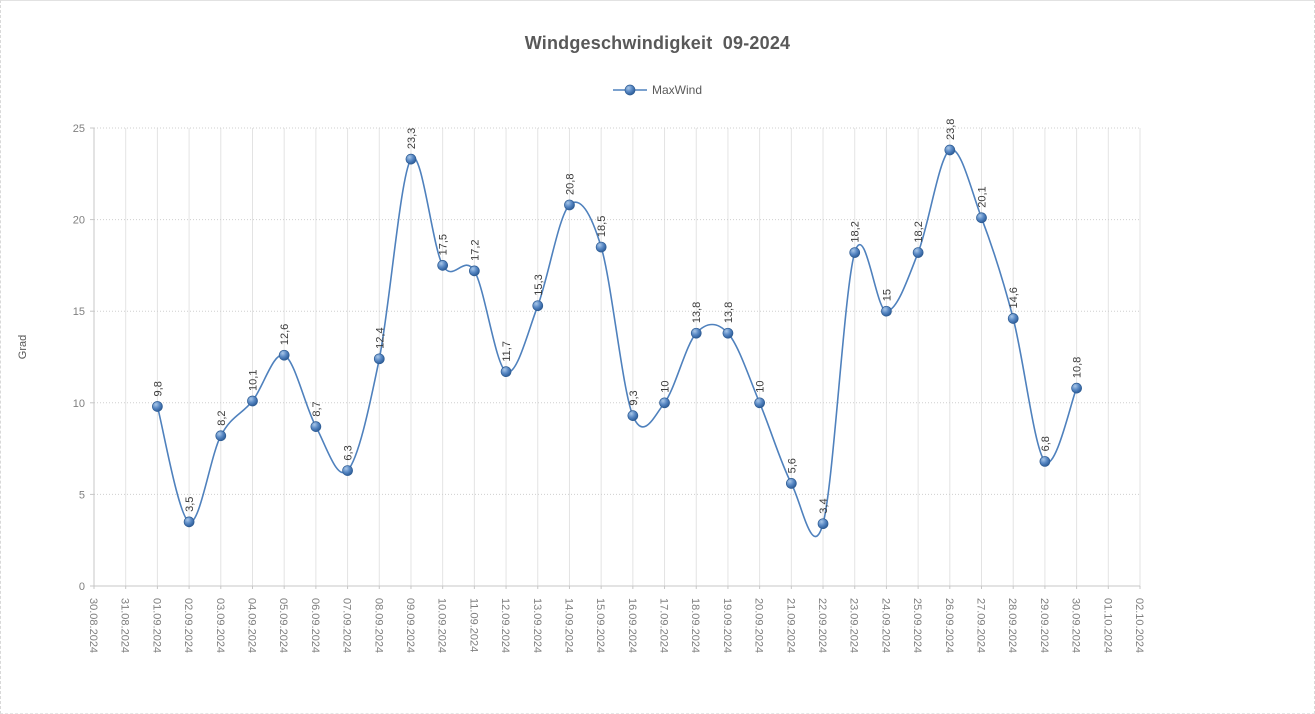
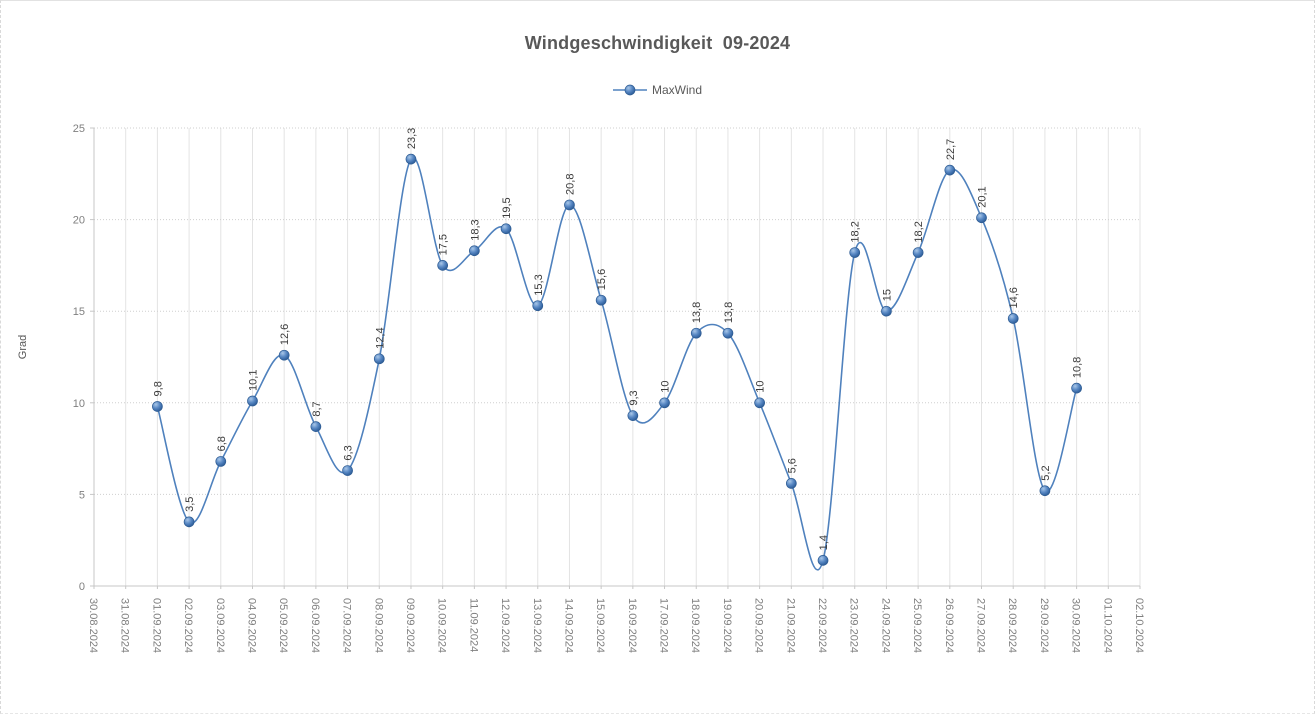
03.09.2024: 8,2 -> 6,8
11.09.2024: 17,2 -> 18,3
12.09.2024: 11,7 -> 19,5
15.09.2024: 18,5 -> 15,6
22.09.2024: 3,4 -> 1,4
26.09.2024: 23,8 -> 22,7
29.09.2024: 6,8 -> 5,2
